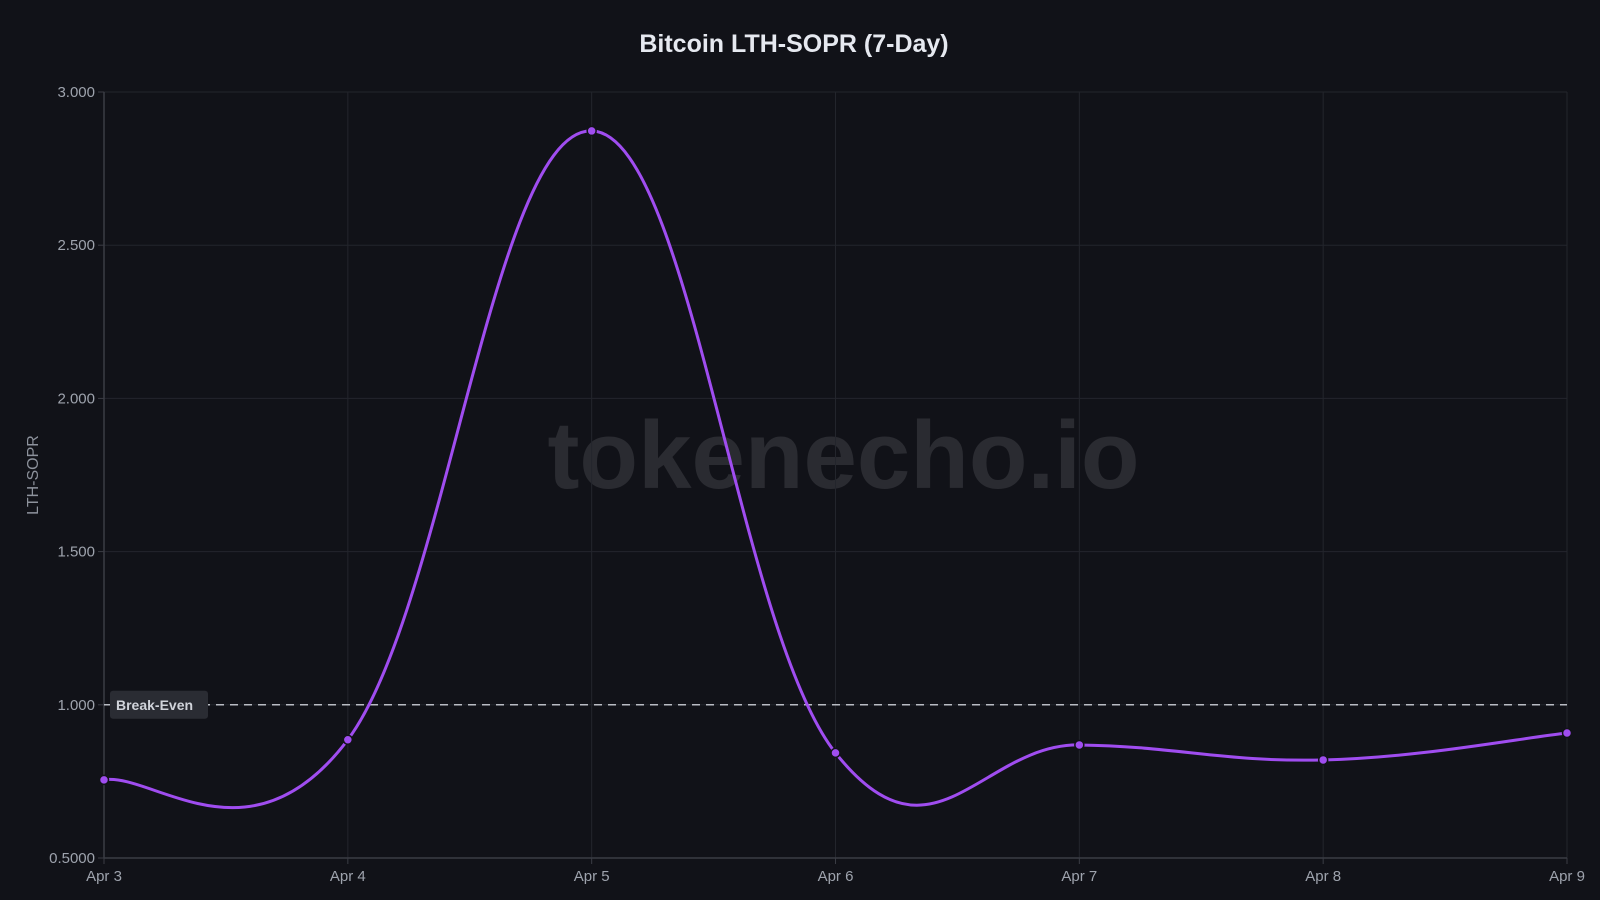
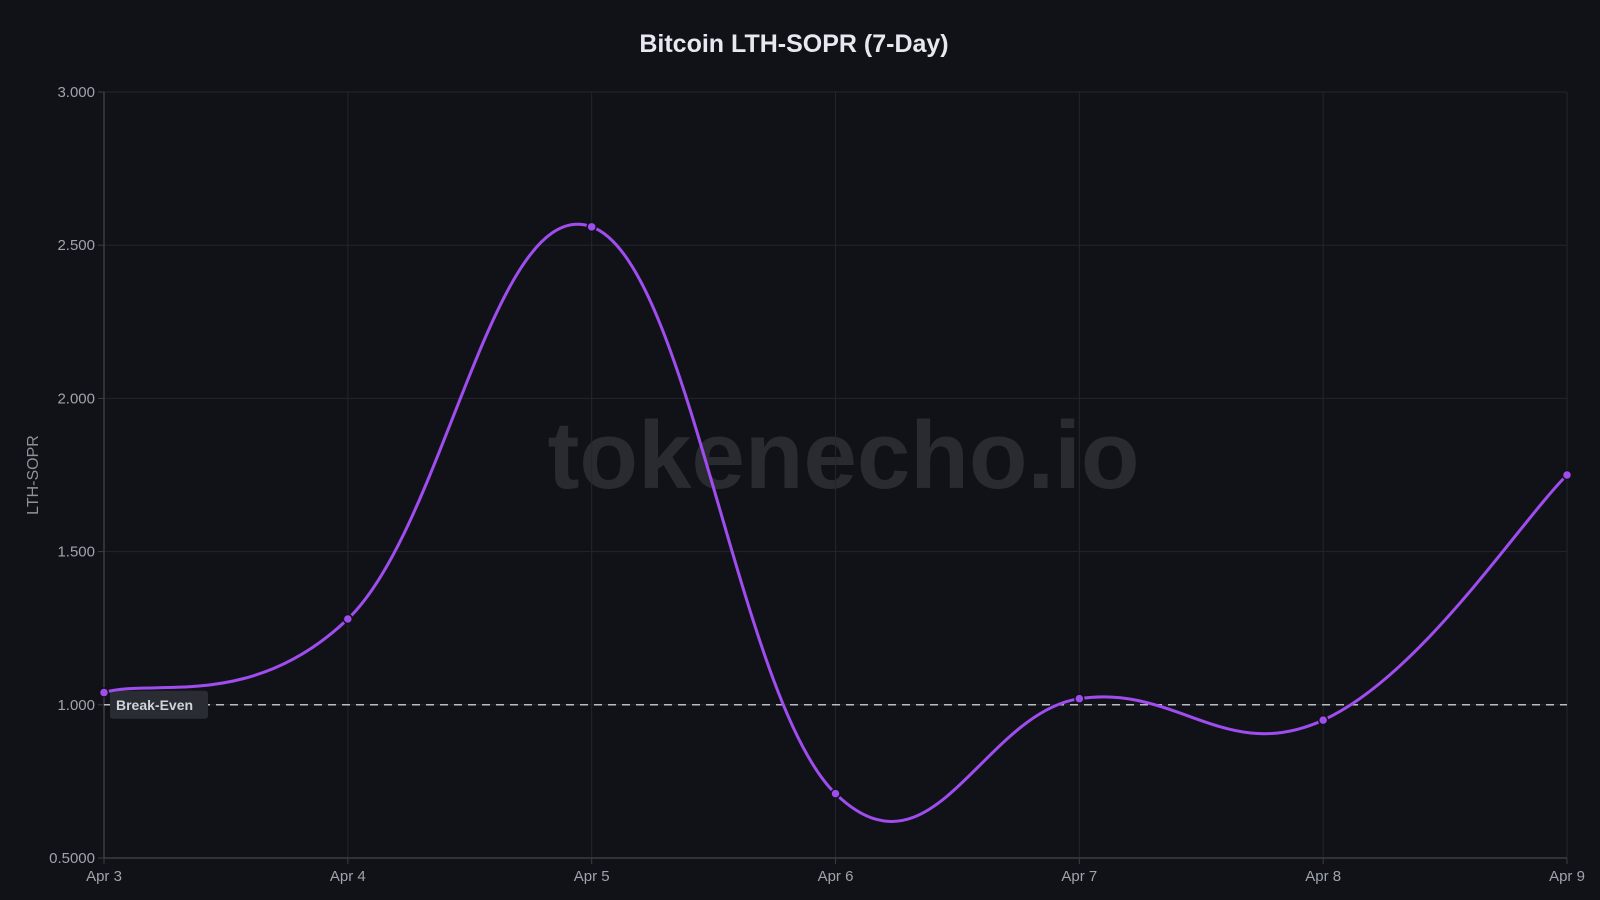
Apr 3: 0.76 -> 1.04
Apr 4: 0.89 -> 1.28
Apr 5: 2.87 -> 2.56
Apr 6: 0.84 -> 0.71
Apr 7: 0.87 -> 1.02
Apr 8: 0.82 -> 0.95
Apr 9: 0.91 -> 1.75
